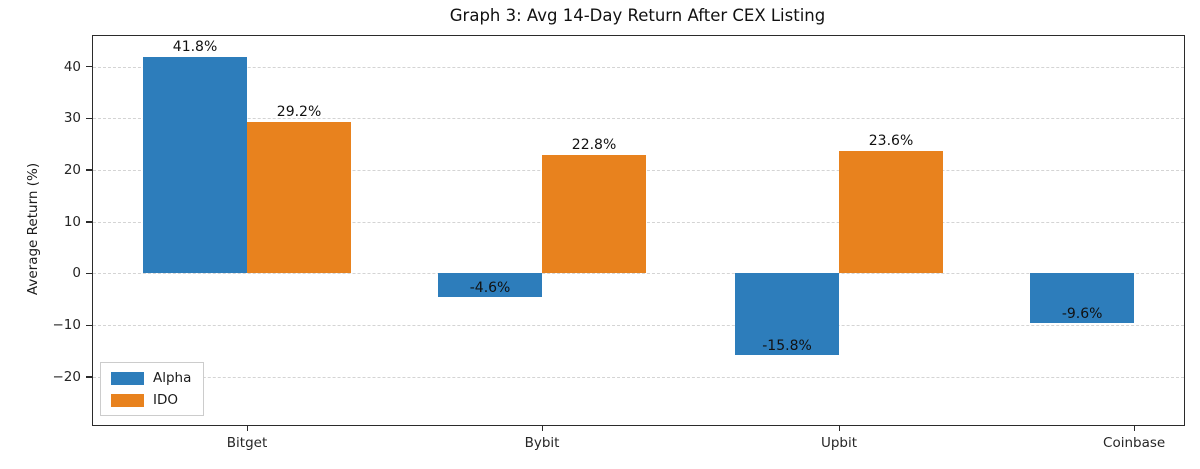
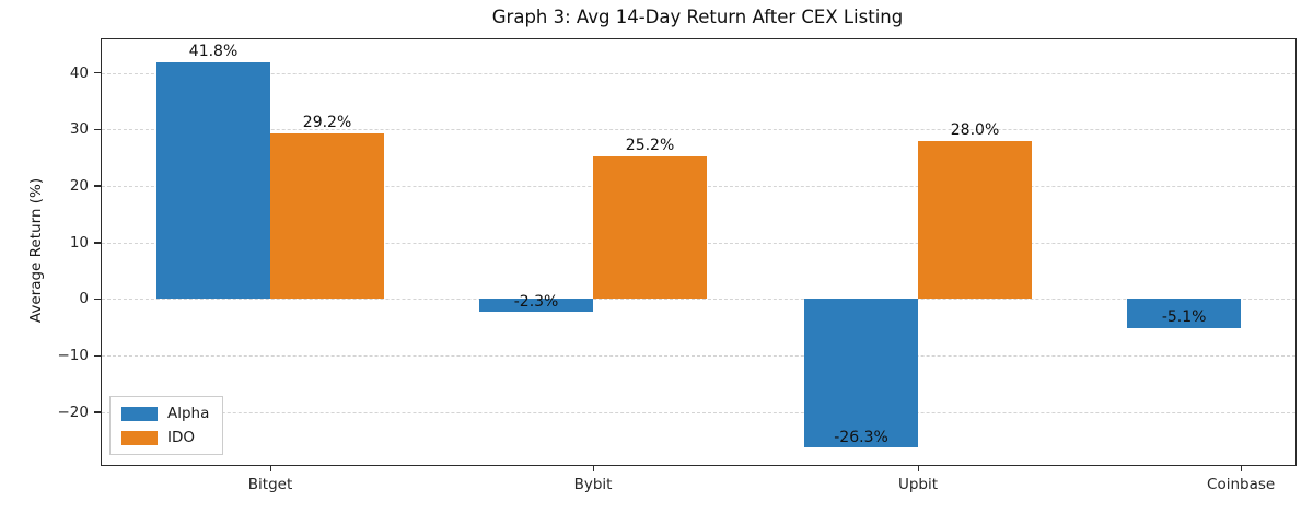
Alpha/Bybit: -4.6% -> -2.3%
IDO/Bybit: 22.8% -> 25.2%
Alpha/Upbit: -15.8% -> -26.3%
IDO/Upbit: 23.6% -> 28.0%
Alpha/Coinbase: -9.6% -> -5.1%
